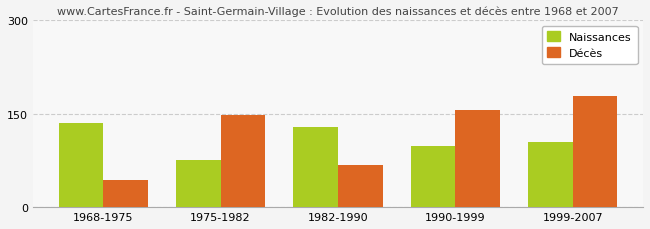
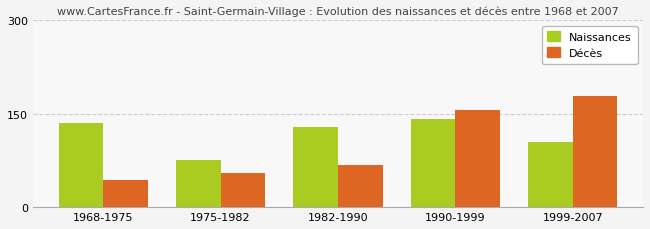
Décès/1975-1982: 148 -> 55
Naissances/1990-1999: 98 -> 141
